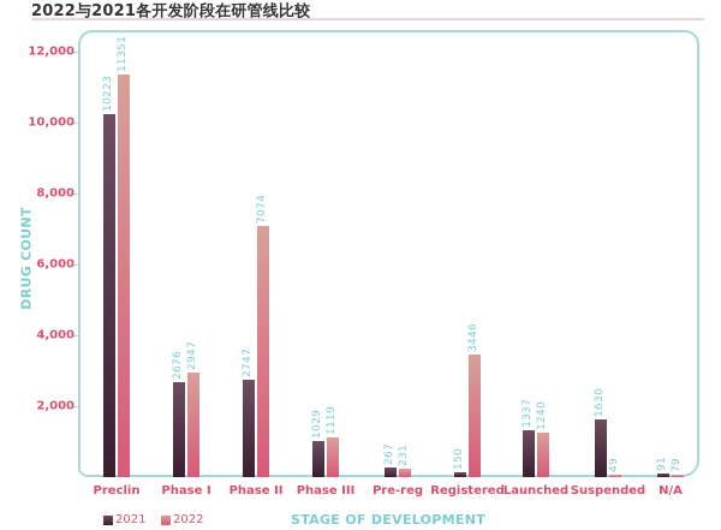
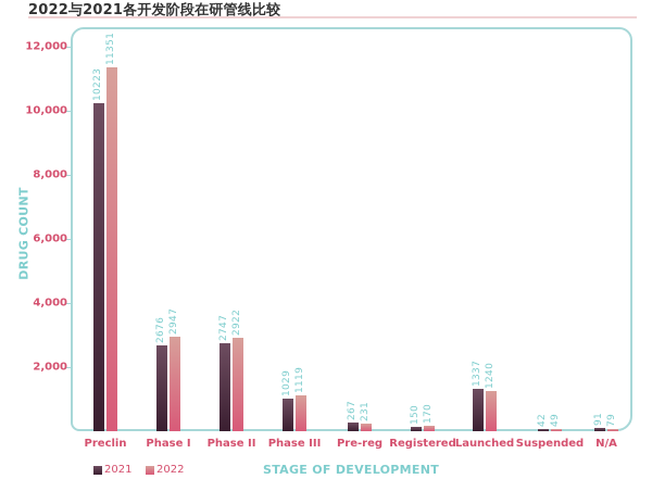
2022/Phase II: 7074 -> 2922
2022/Registered: 3446 -> 170
2021/Suspended: 1630 -> 42
